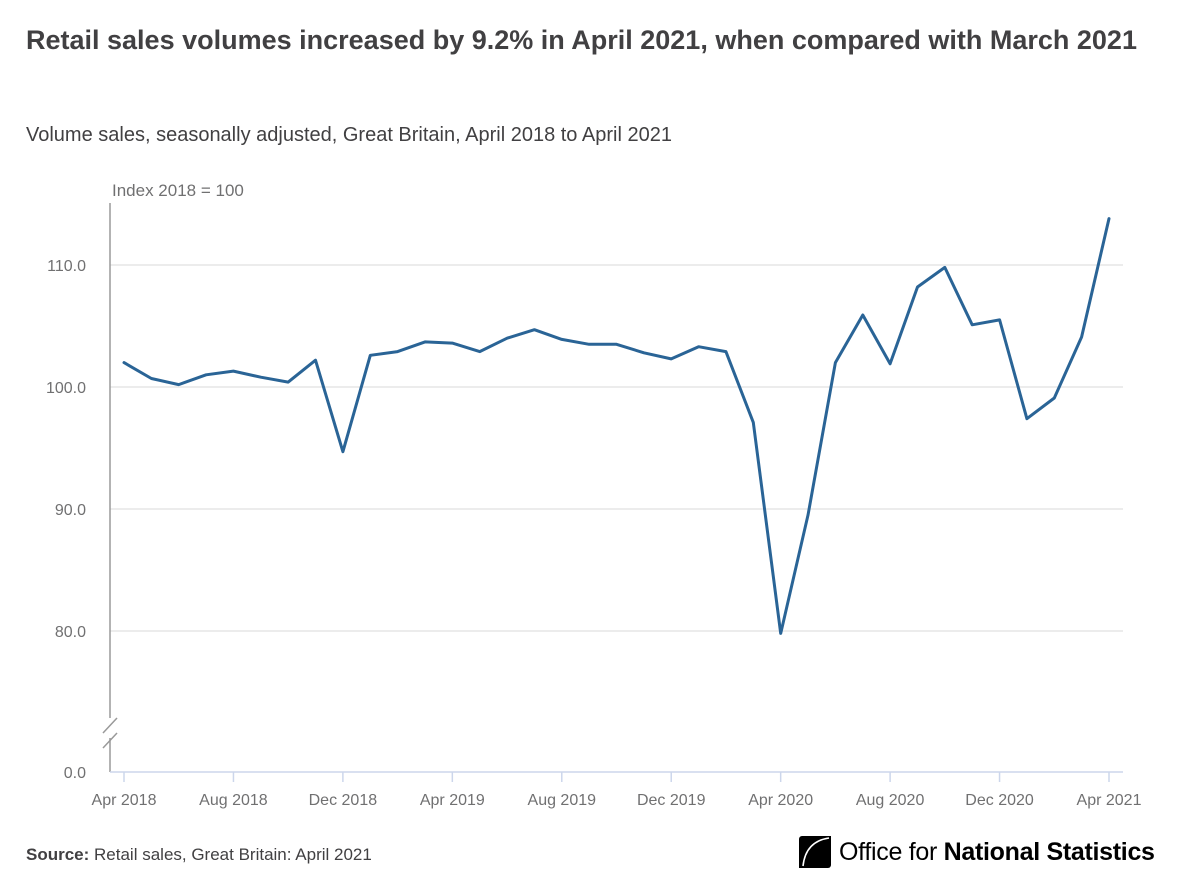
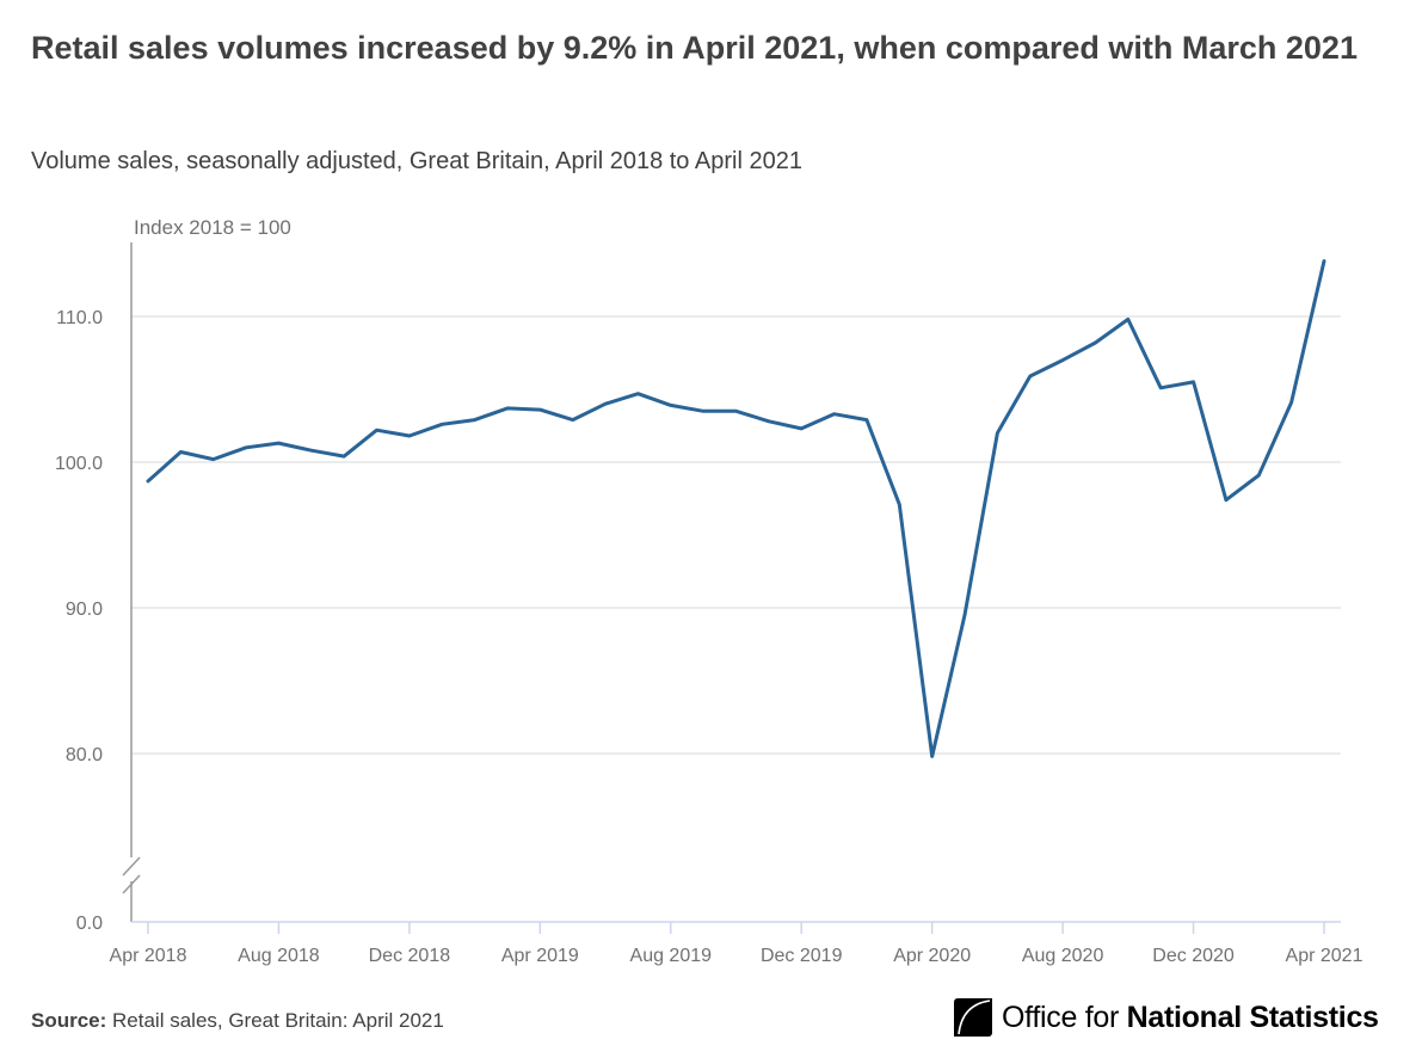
Apr 2018: 102.0 -> 98.7
Dec 2018: 94.7 -> 101.8
Aug 2020: 101.9 -> 107.0
